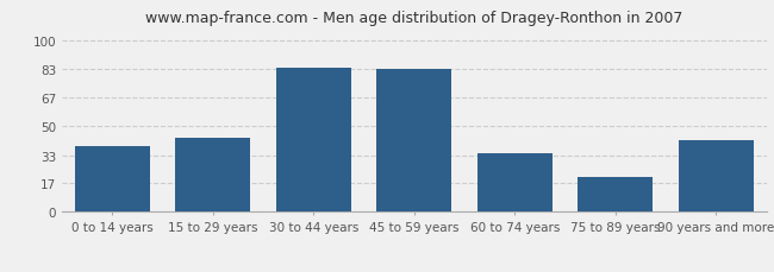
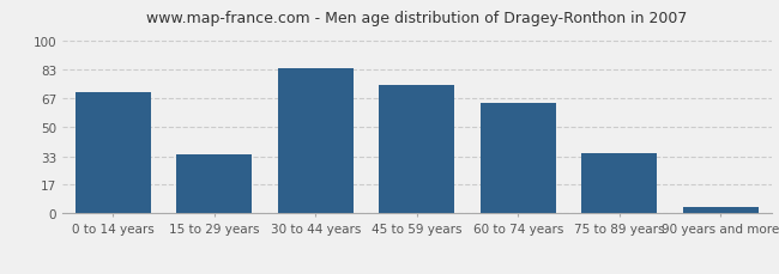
0 to 14 years: 38 -> 70
15 to 29 years: 43 -> 34
45 to 59 years: 83 -> 74
60 to 74 years: 34 -> 64
75 to 89 years: 20 -> 35
90 years and more: 42 -> 4
